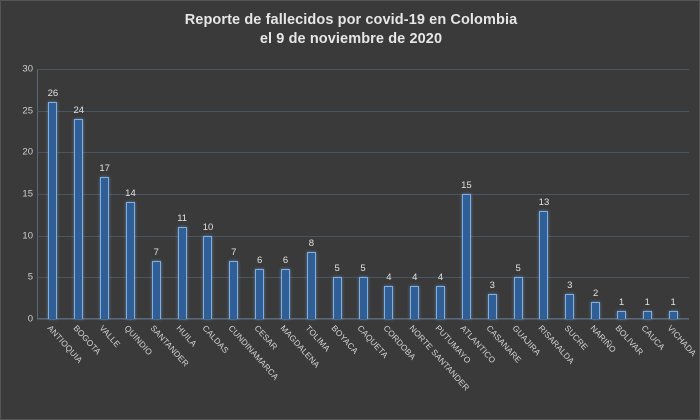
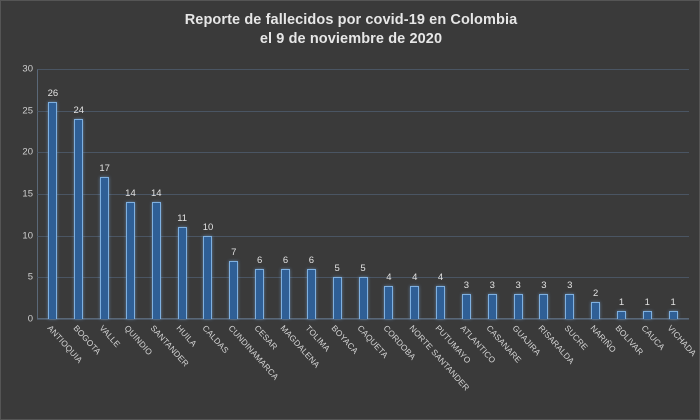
SANTANDER: 7 -> 14
TOLIMA: 8 -> 6
ATLANTICO: 15 -> 3
GUAJIRA: 5 -> 3
RISARALDA: 13 -> 3
